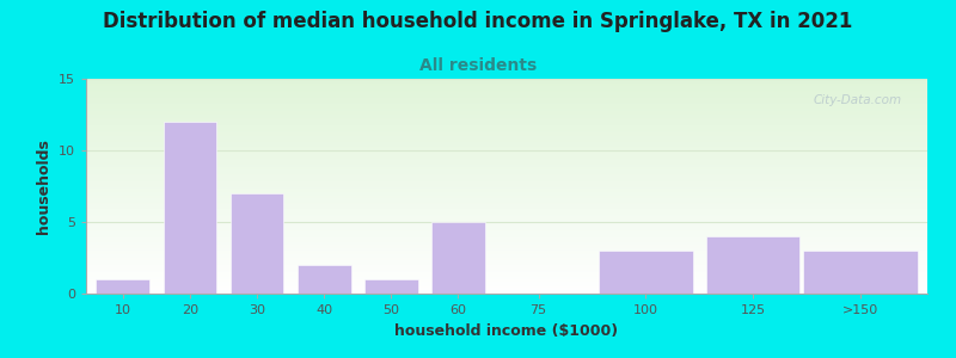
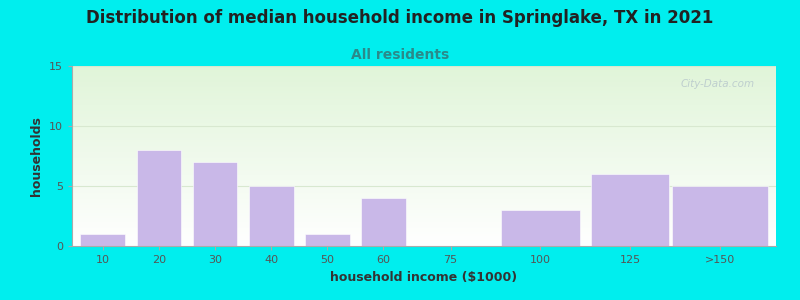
20: 12 -> 8
40: 2 -> 5
60: 5 -> 4
125: 4 -> 6
>150: 3 -> 5
